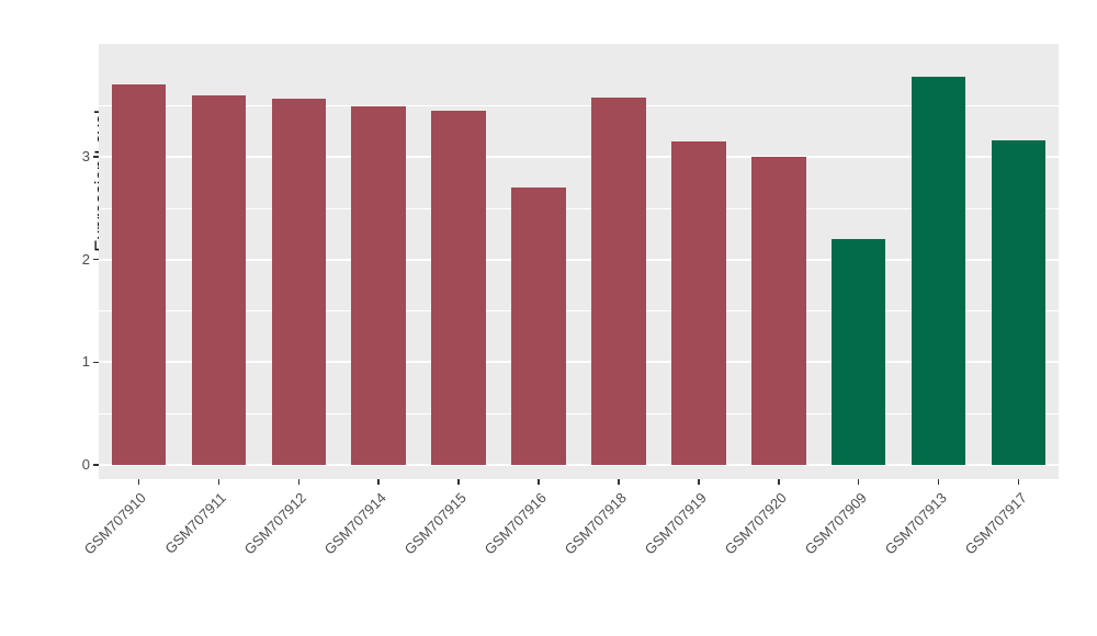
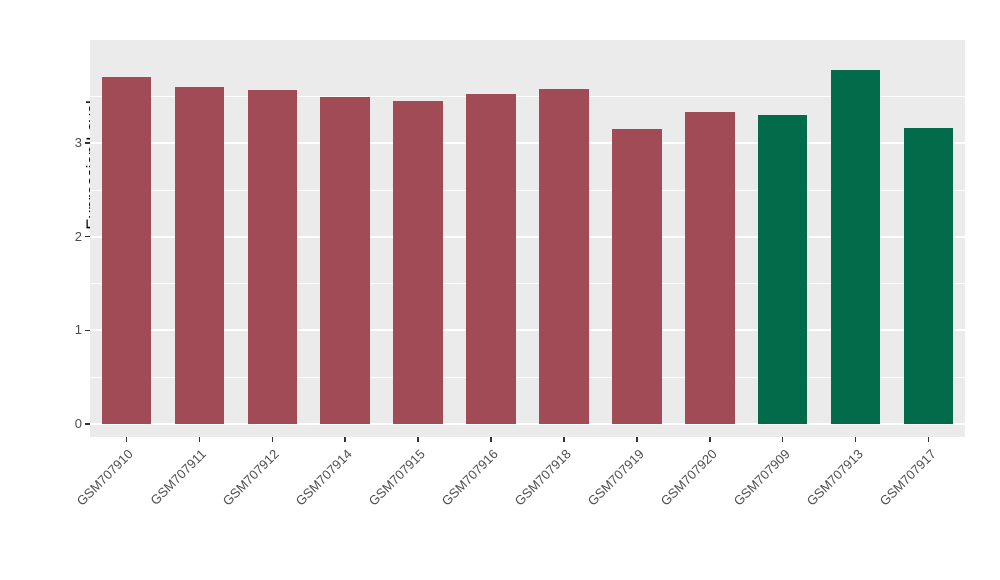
GSM707916: 2.7 -> 3.5
GSM707920: 3.0 -> 3.3
GSM707909: 2.2 -> 3.3
